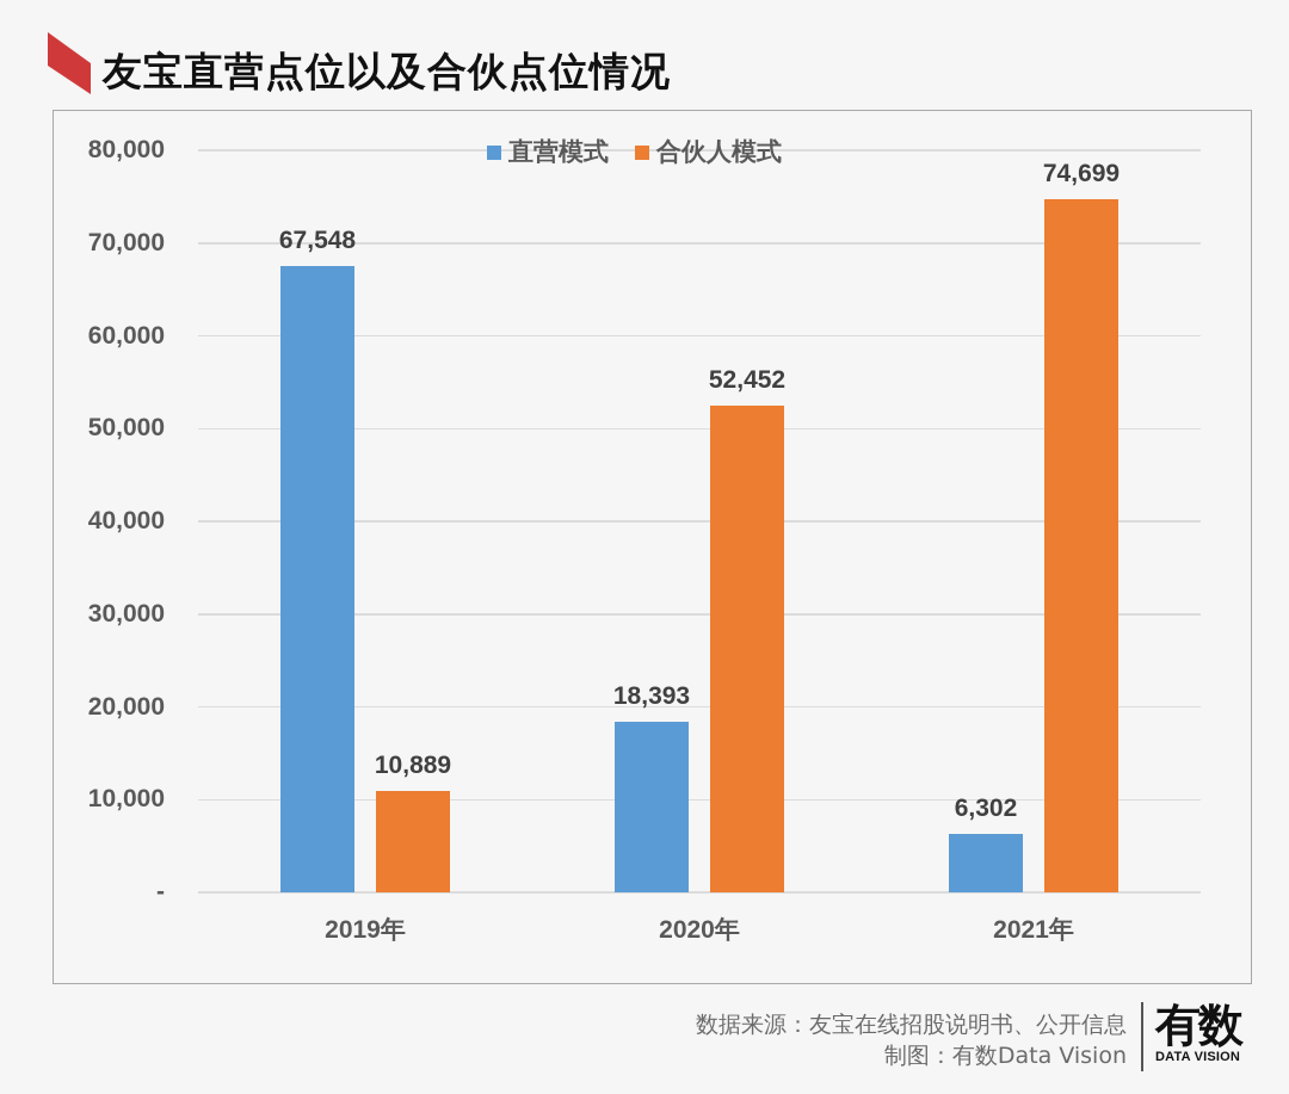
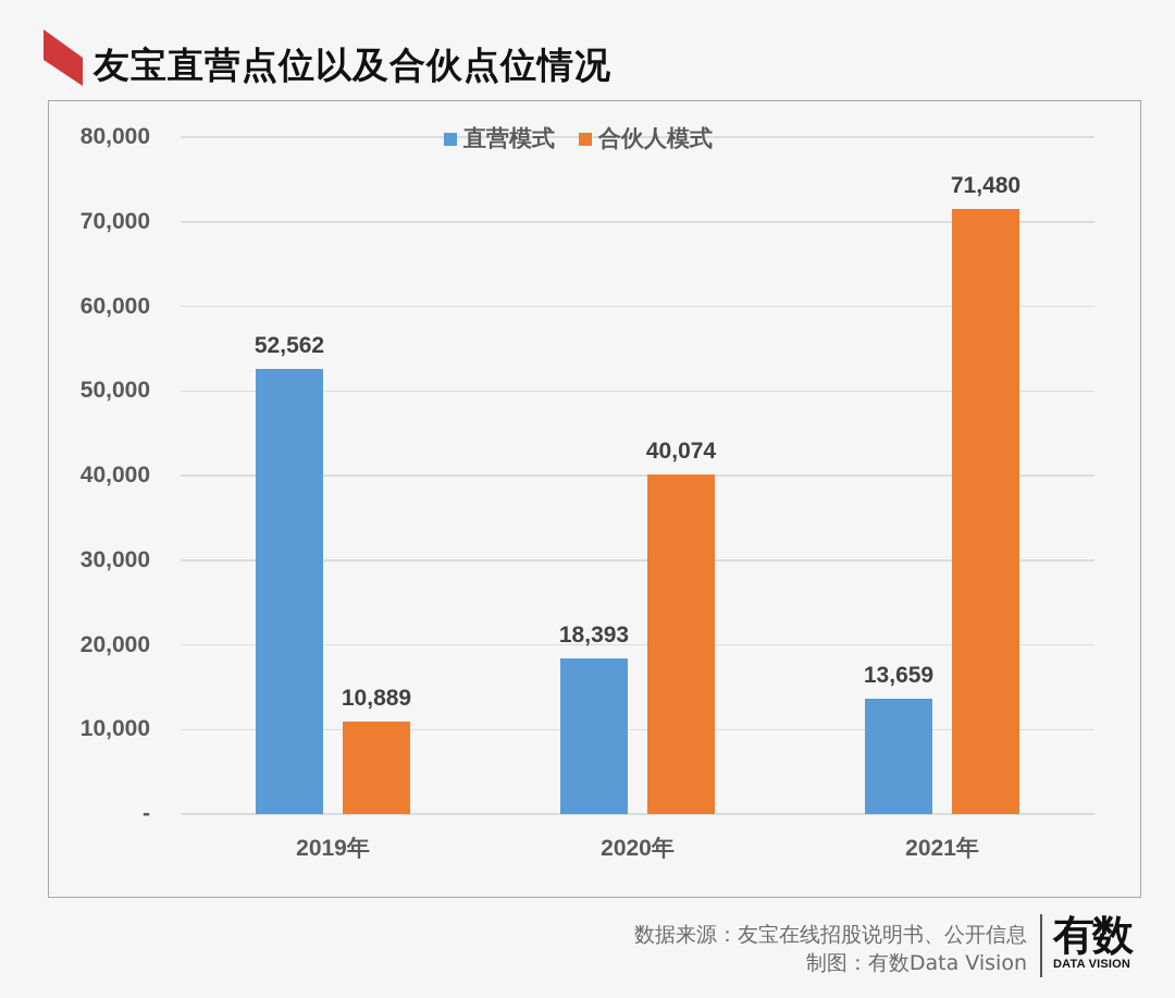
直营模式/2019年: 67,548 -> 52,562
合伙人模式/2020年: 52,452 -> 40,074
直营模式/2021年: 6,302 -> 13,659
合伙人模式/2021年: 74,699 -> 71,480
